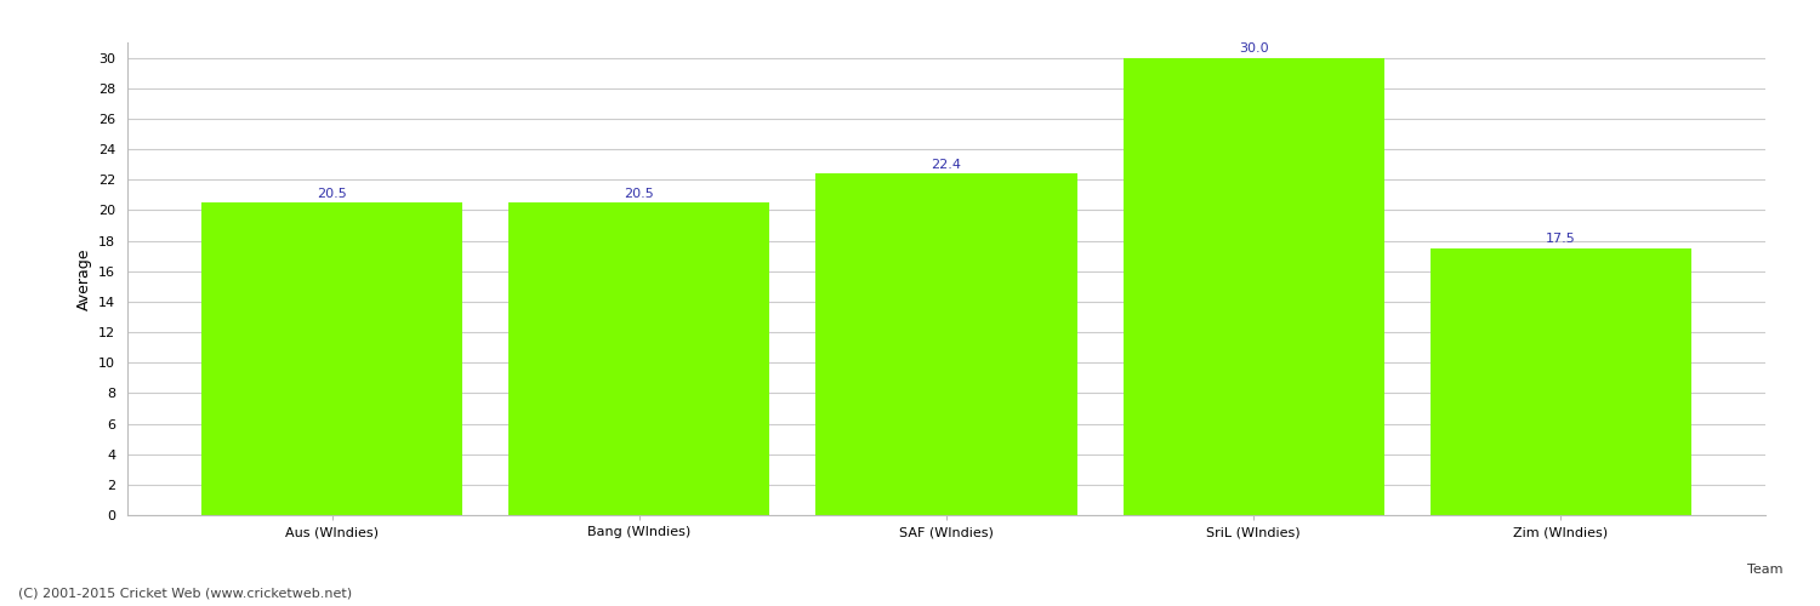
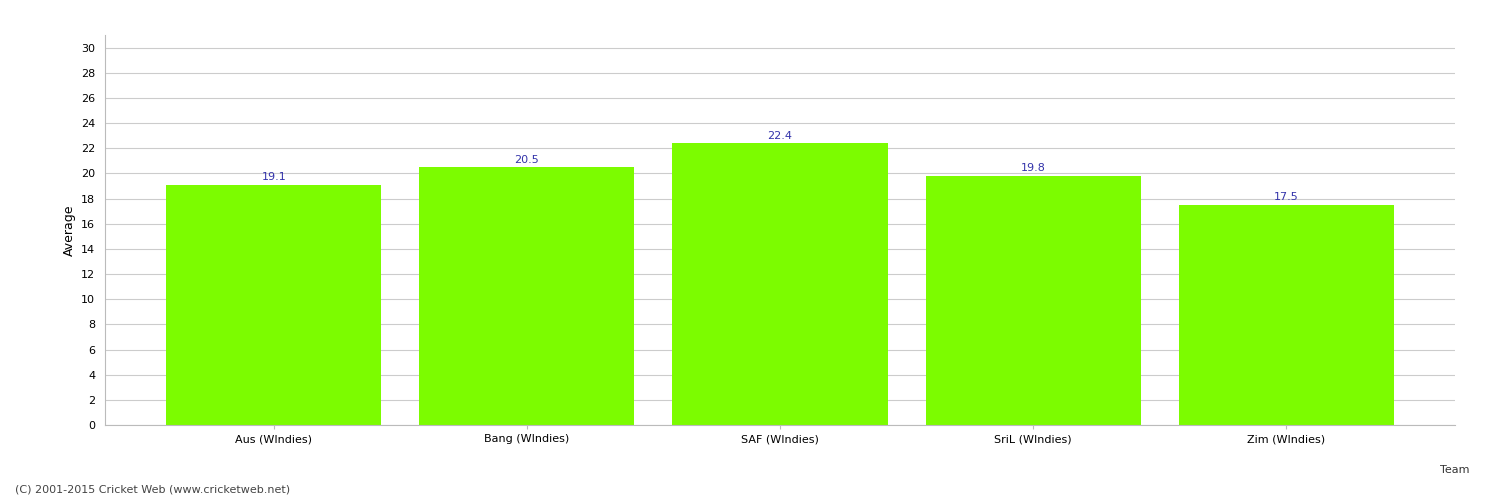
Aus (WIndies): 20.5 -> 19.1
SriL (WIndies): 30.0 -> 19.8
